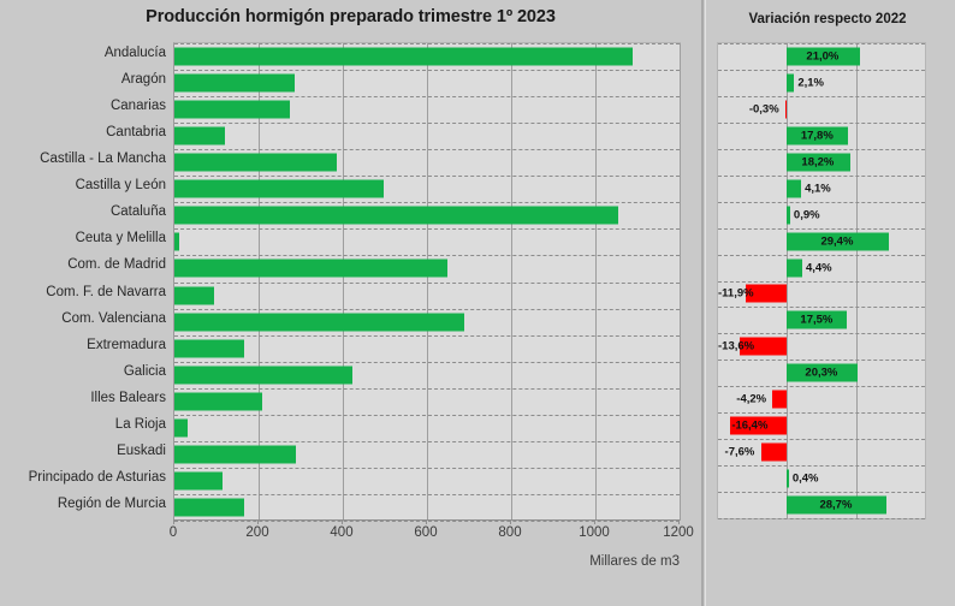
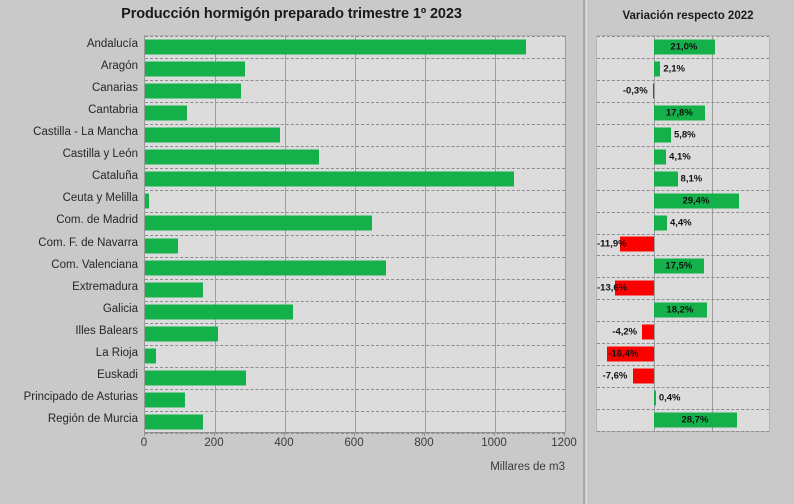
Variación respecto 2022/Castilla - La Mancha: 18,2% -> 5,8%
Variación respecto 2022/Cataluña: 0,9% -> 8,1%
Variación respecto 2022/Galicia: 20,3% -> 18,2%
